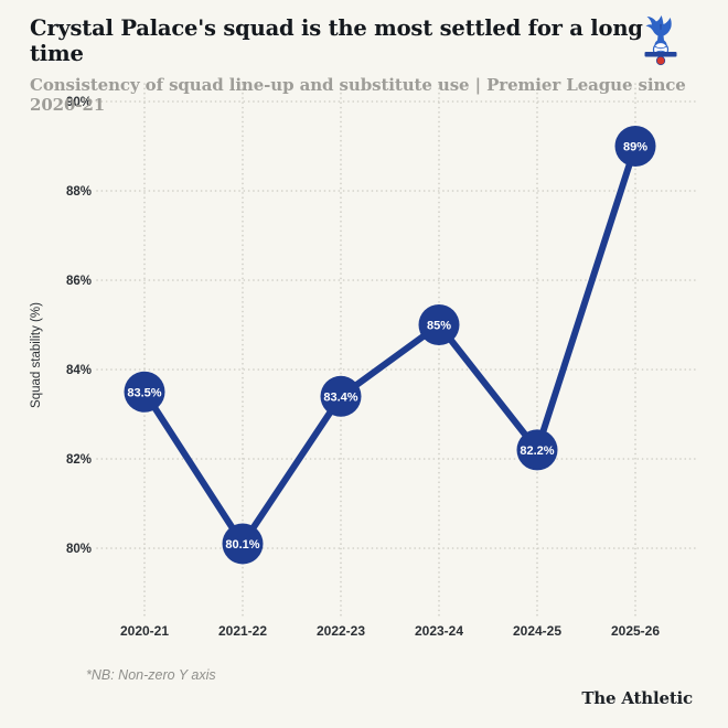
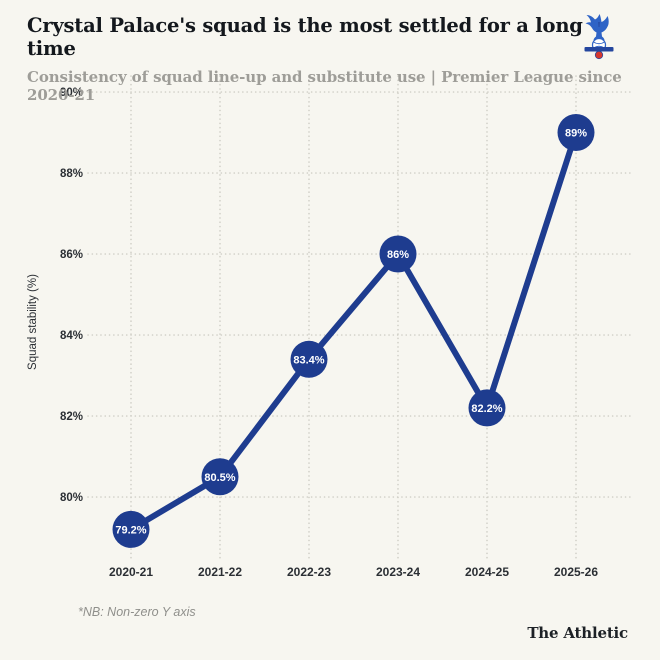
2020-21: 83.5% -> 79.2%
2021-22: 80.1% -> 80.5%
2023-24: 85% -> 86%
